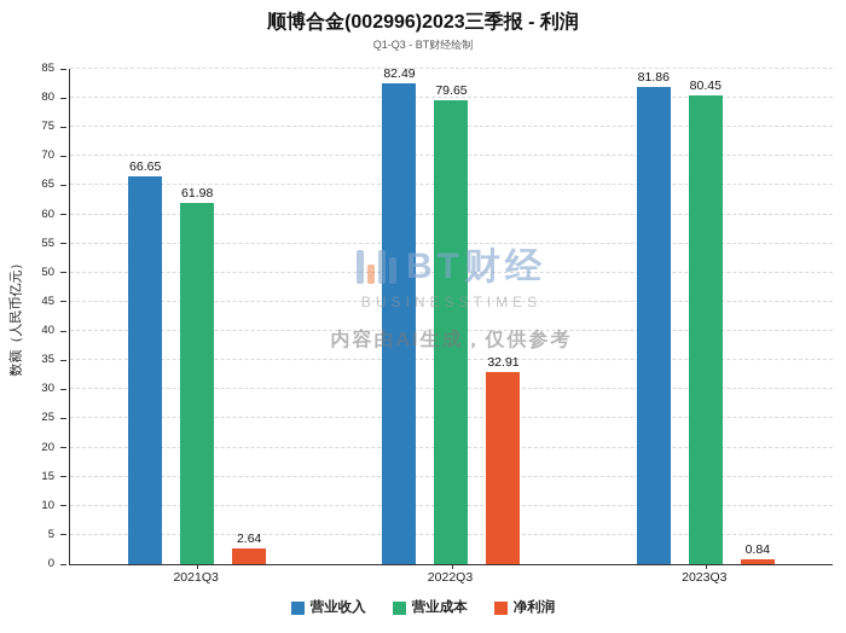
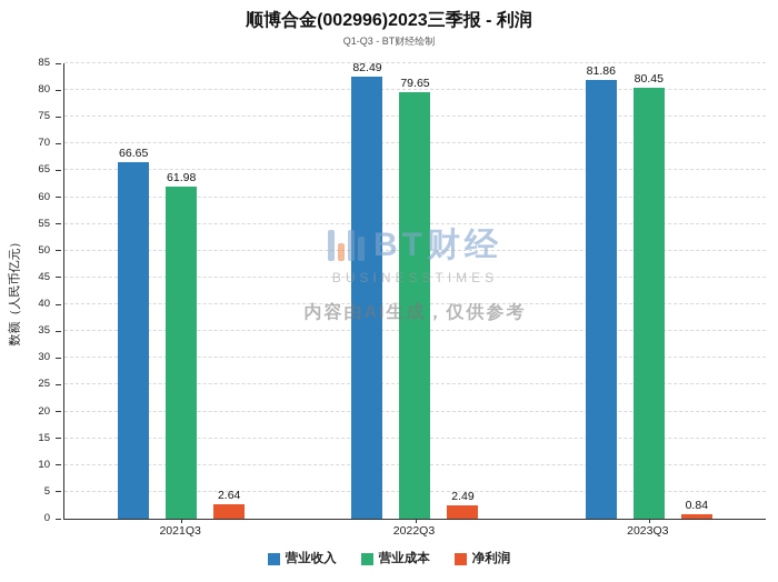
净利润/2022Q3: 32.91 -> 2.49
